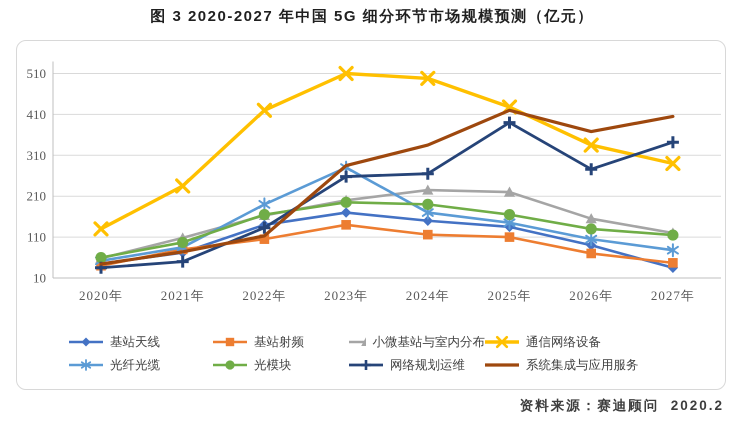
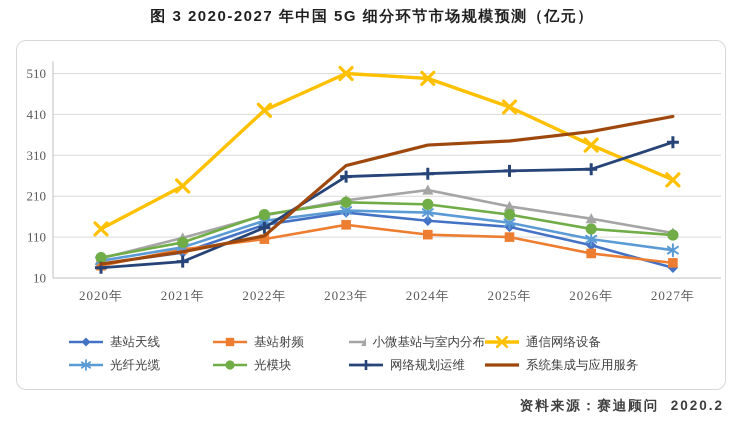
光纤光缆/2022年: 190 -> 150
光纤光缆/2023年: 280 -> 180
小微基站与室内分布/2025年: 220 -> 180
网络规划运维/2025年: 390 -> 270
系统集成与应用服务/2025年: 420 -> 340
通信网络设备/2027年: 290 -> 250
